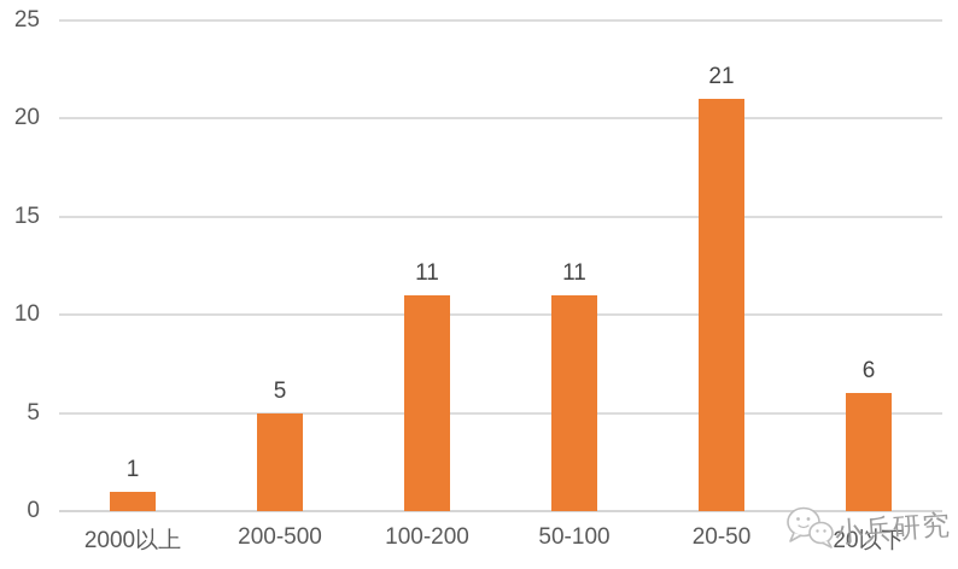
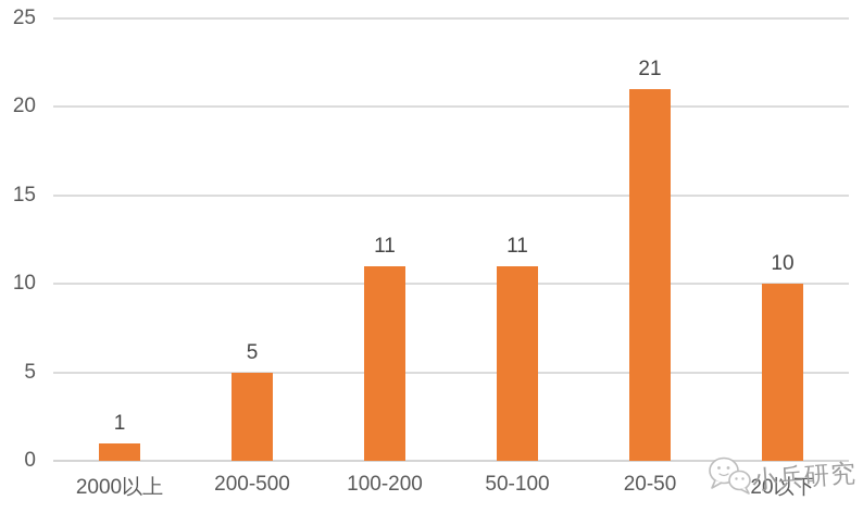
20以下: 6 -> 10
